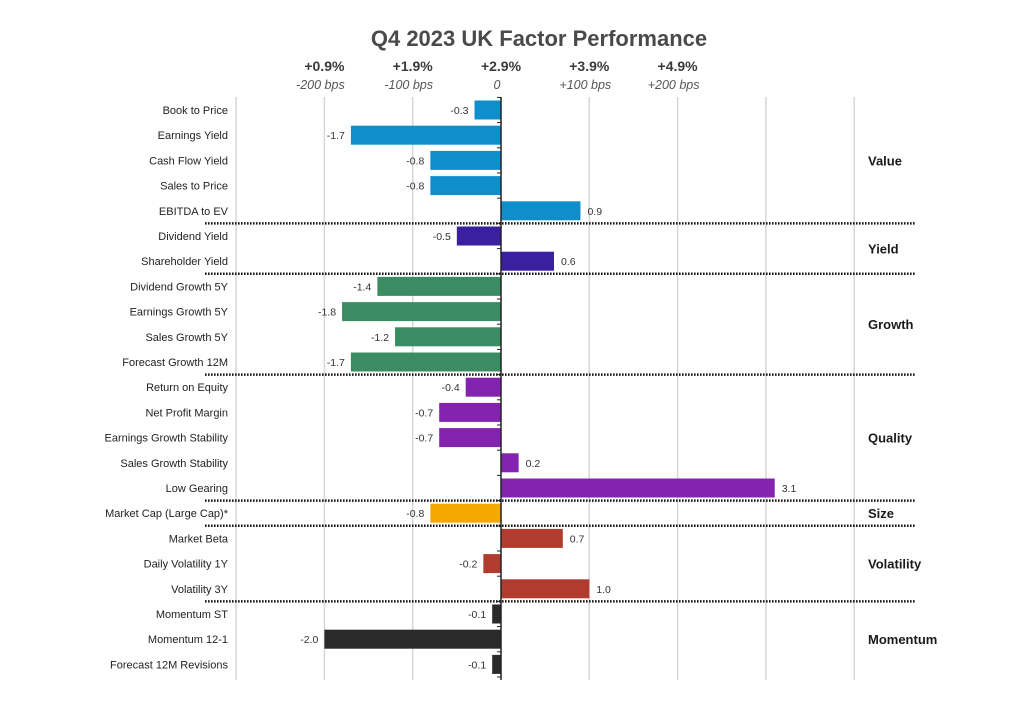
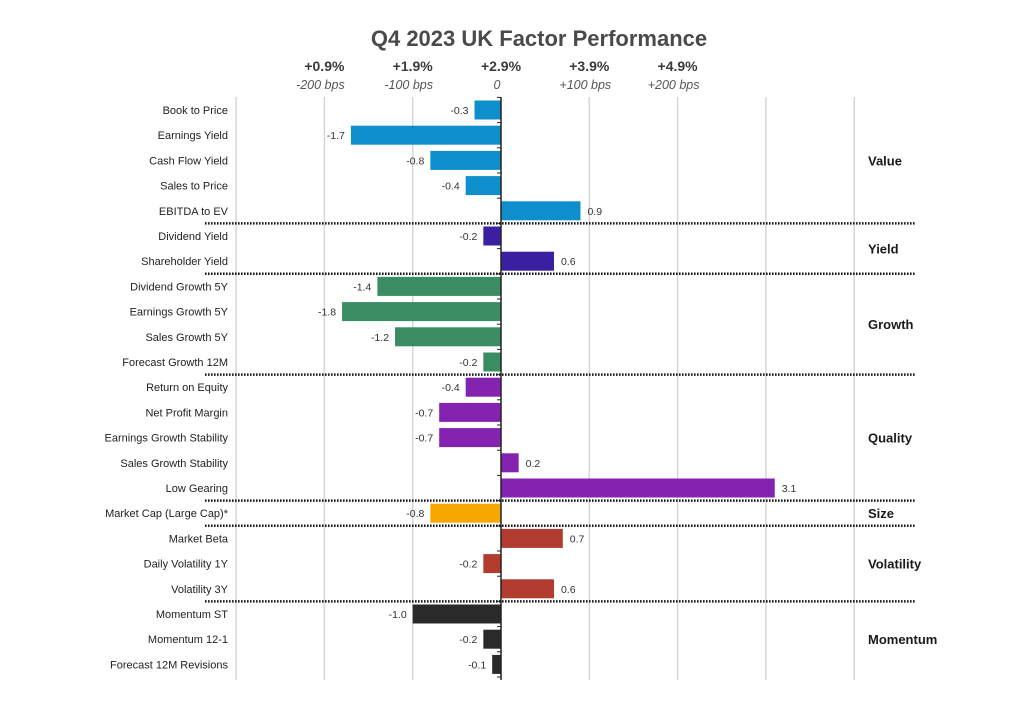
Sales to Price: -0.8 -> -0.4
Dividend Yield: -0.5 -> -0.2
Forecast Growth 12M: -1.7 -> -0.2
Volatility 3Y: 1.0 -> 0.6
Momentum ST: -0.1 -> -1.0
Momentum 12-1: -2.0 -> -0.2
